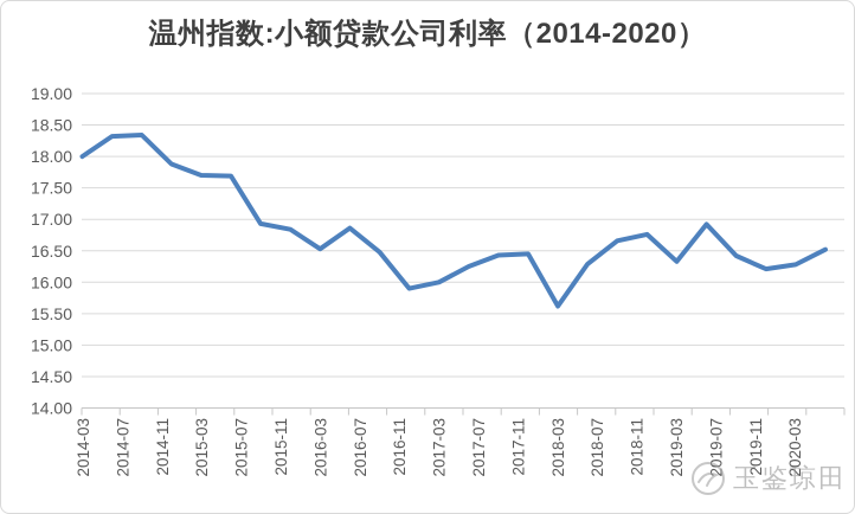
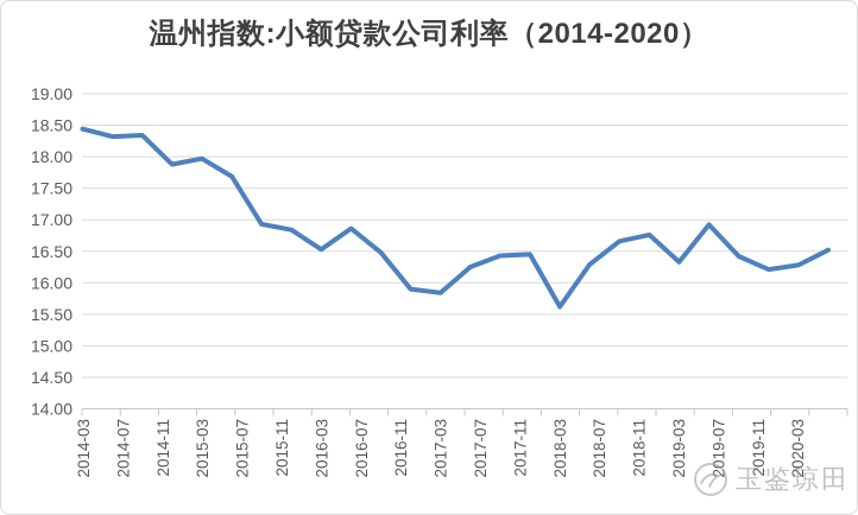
2014-03: 18.0 -> 18.4
2015-03: 17.7 -> 18.0
2017-03: 16.0 -> 15.8
